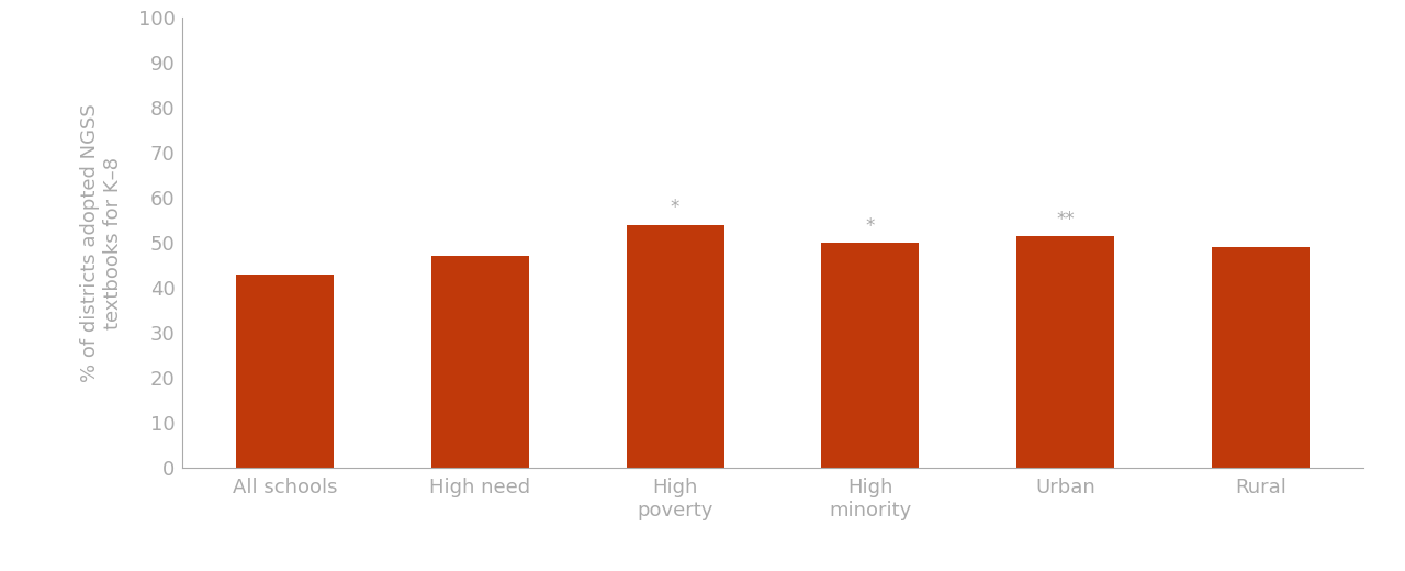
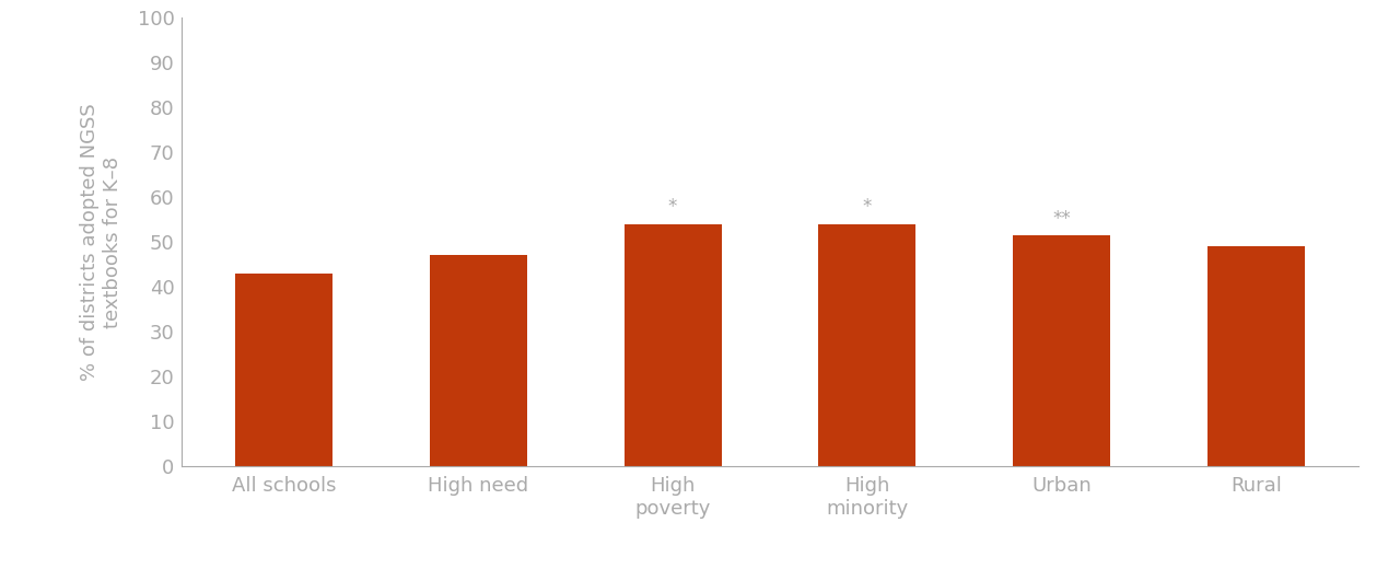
High minority: 50.0 -> 54.0
